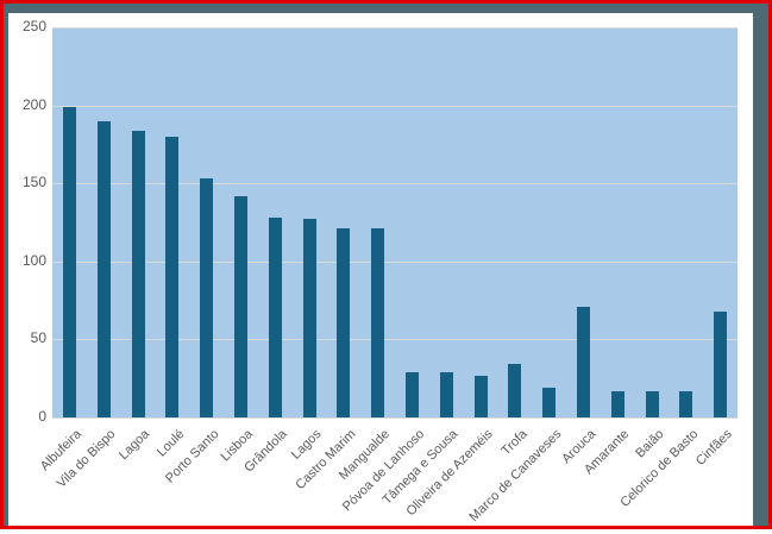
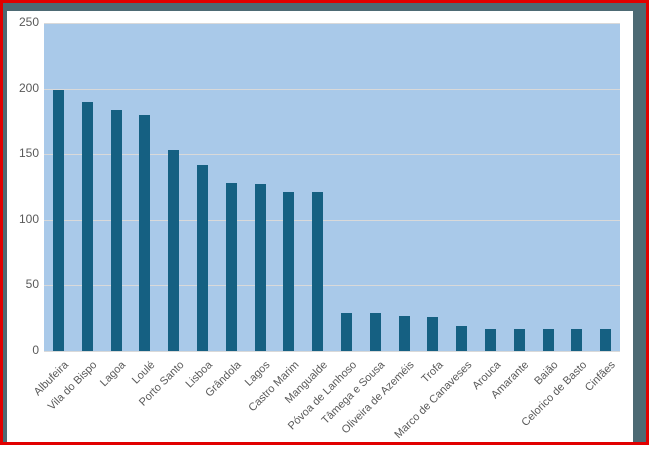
Trofa: 34 -> 26
Arouca: 71 -> 17
Cinfães: 68 -> 17
